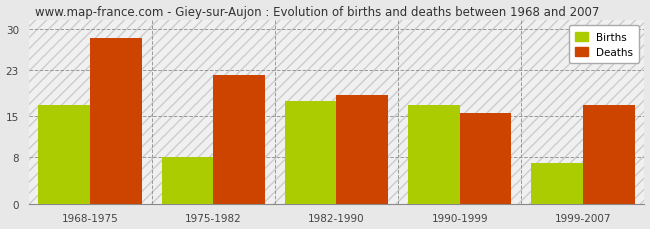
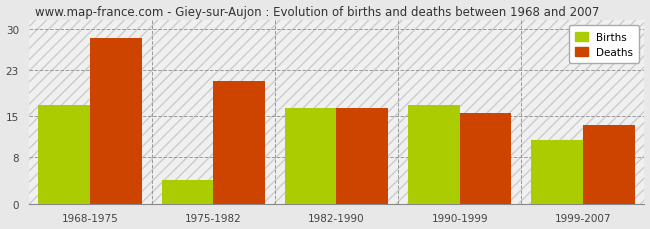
Births/1975-1982: 8.0 -> 4.0
Deaths/1975-1982: 22.0 -> 21.0
Births/1982-1990: 17.6 -> 16.5
Deaths/1982-1990: 18.6 -> 16.5
Births/1999-2007: 7.0 -> 11.0
Deaths/1999-2007: 17.0 -> 13.5
